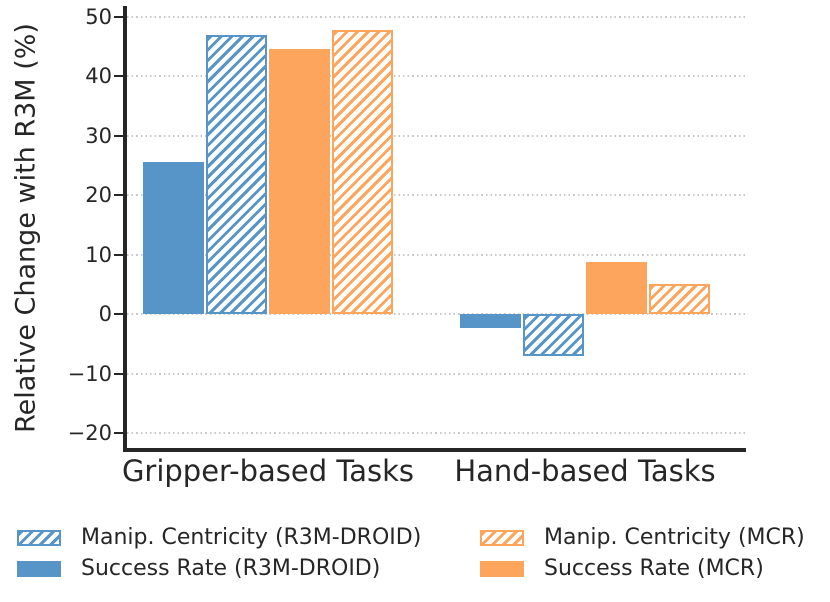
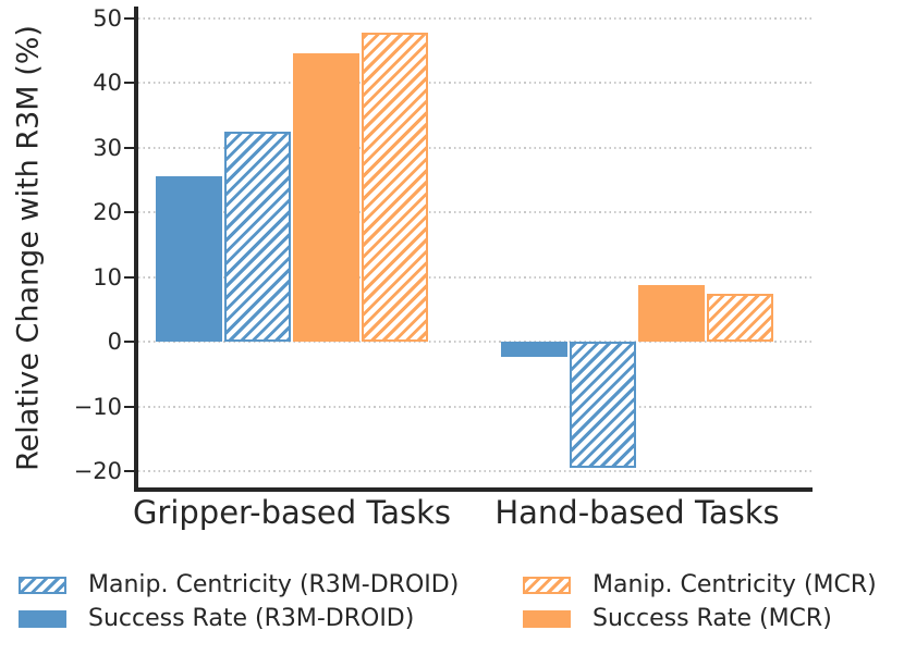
Manip. Centricity (R3M-DROID)/Gripper-based Tasks: 47 -> 32
Manip. Centricity (R3M-DROID)/Hand-based Tasks: -7 -> -20
Manip. Centricity (MCR)/Hand-based Tasks: 5 -> 7
